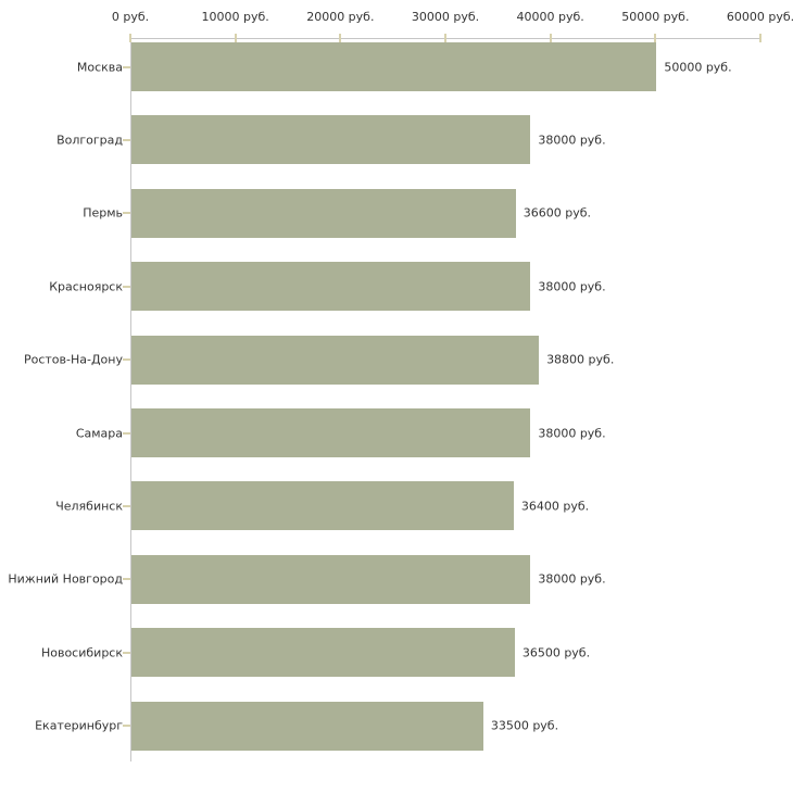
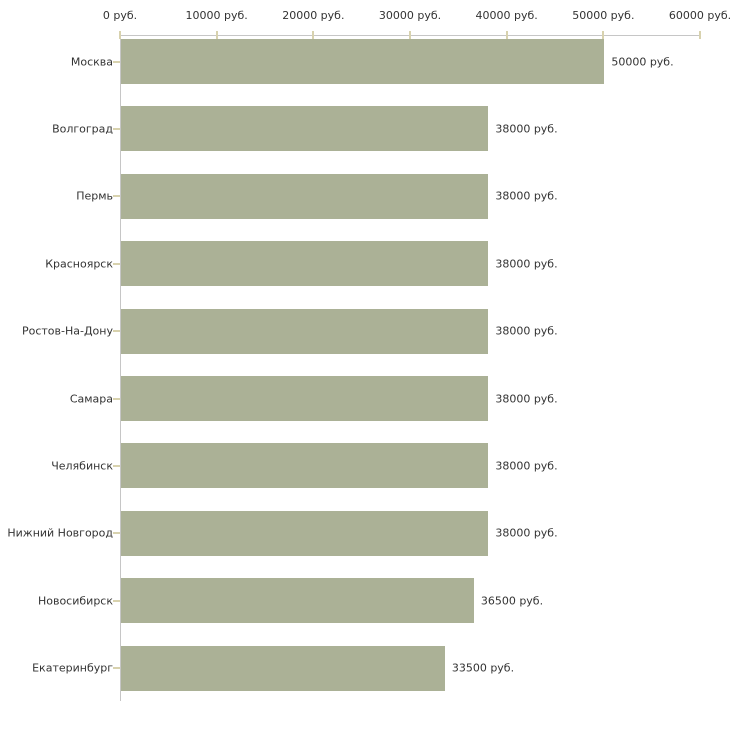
Пермь: 36600 -> 38000
Ростов-На-Дону: 38800 -> 38000
Челябинск: 36400 -> 38000
